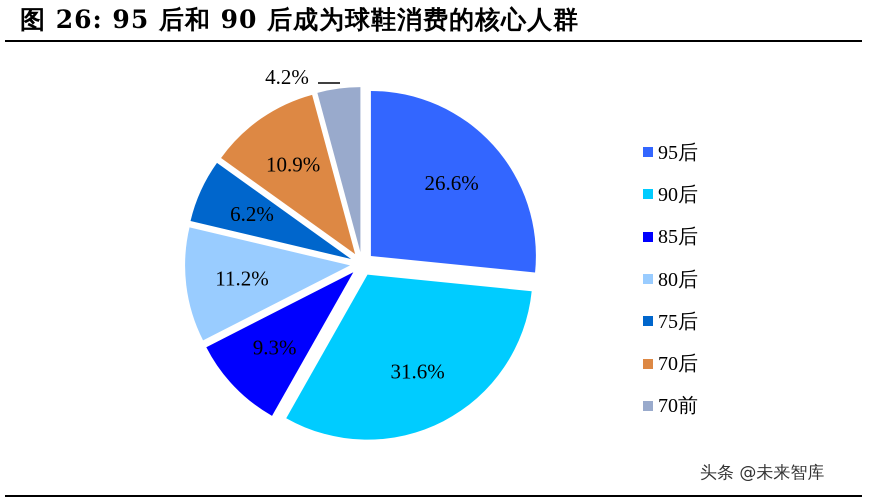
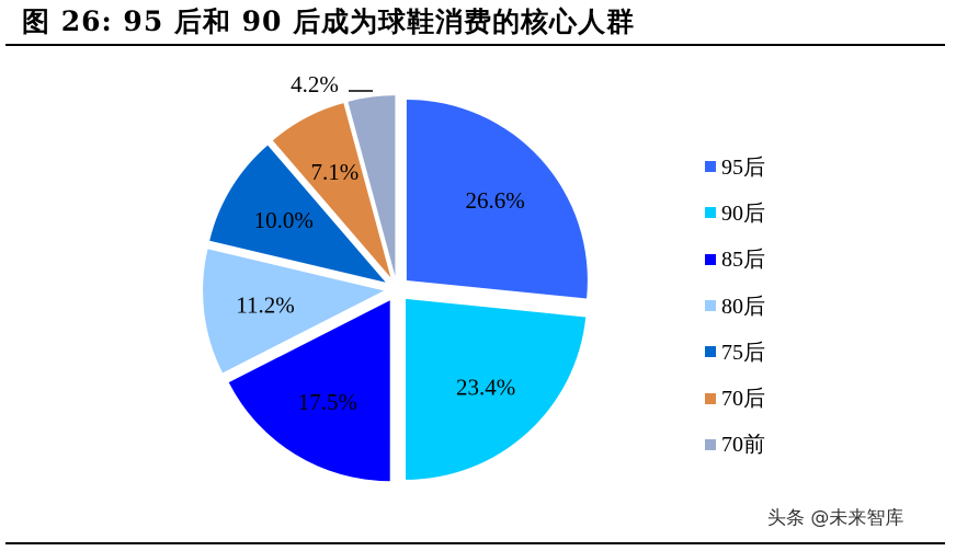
90后: 31.6% -> 23.4%
85后: 9.3% -> 17.5%
75后: 6.2% -> 10.0%
70后: 10.9% -> 7.1%
